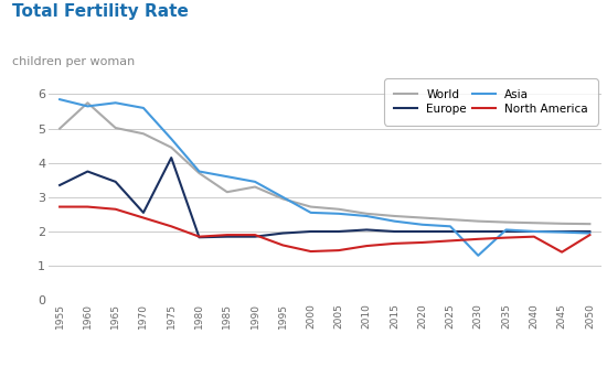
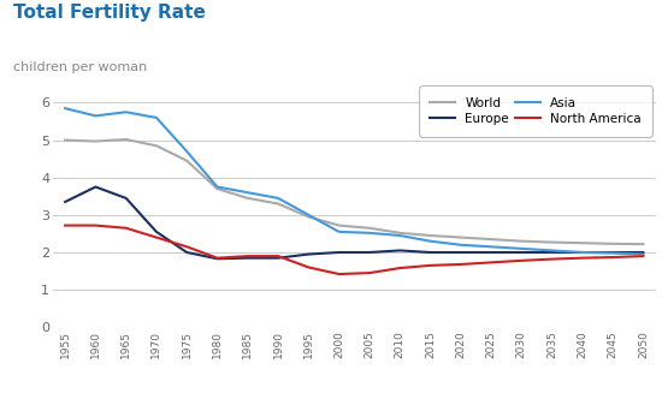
World/1960: 5.75 -> 4.97
Europe/1975: 4.15 -> 2.00
World/1985: 3.15 -> 3.45
Asia/2030: 1.30 -> 2.10
North America/2045: 1.40 -> 1.87
